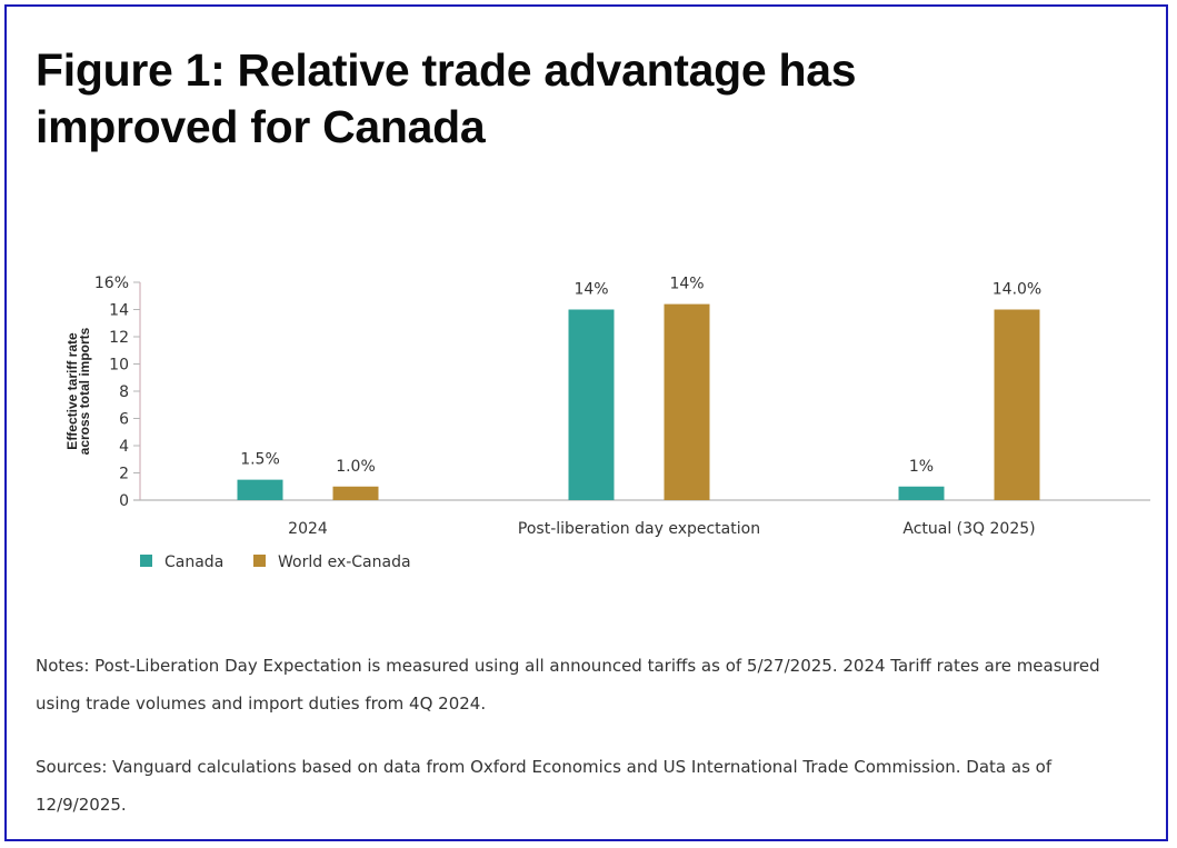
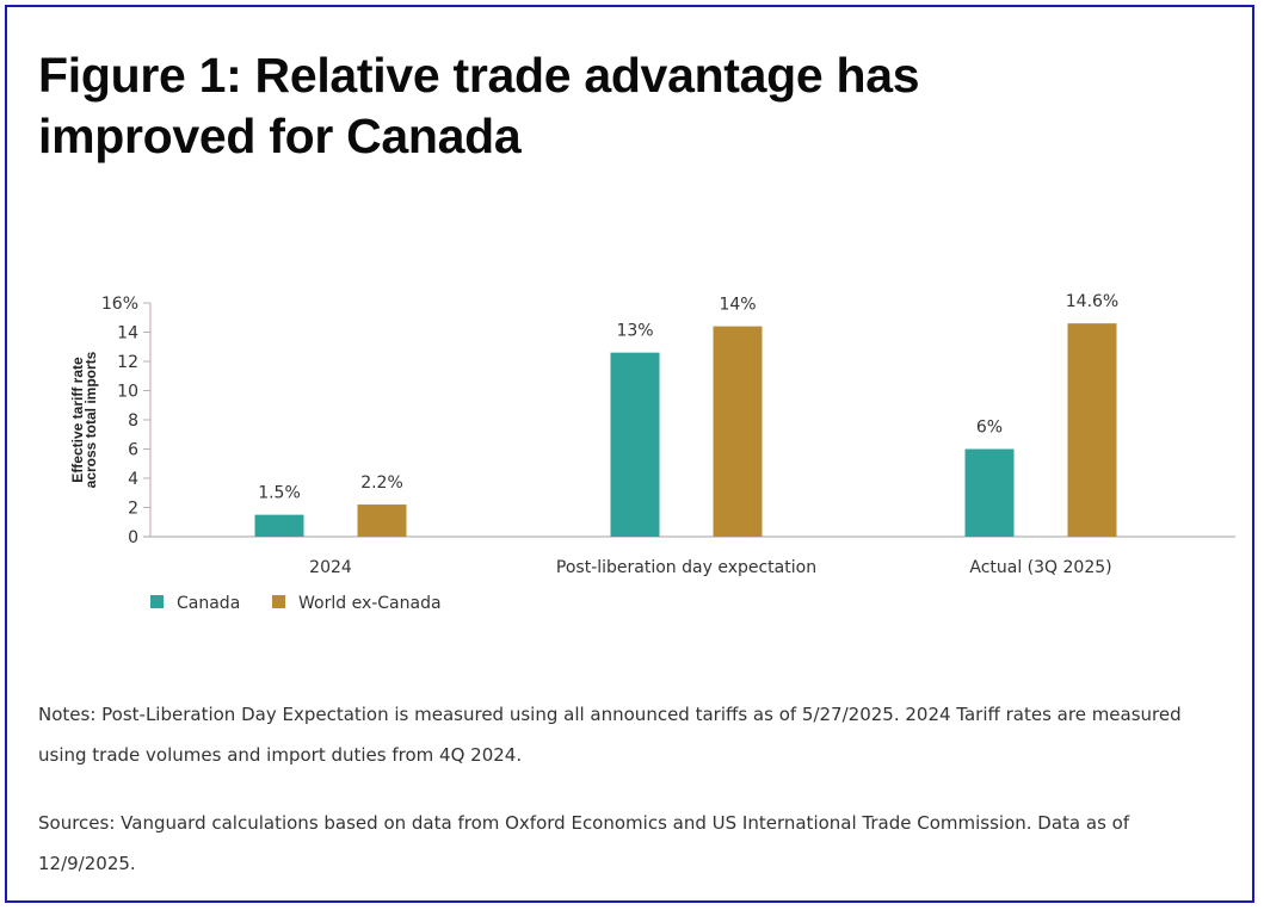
World ex-Canada/2024: 1.0% -> 2.2%
Canada/Post-liberation day expectation: 14% -> 13%
Canada/Actual (3Q 2025): 1% -> 6%
World ex-Canada/Actual (3Q 2025): 14.0% -> 14.6%
